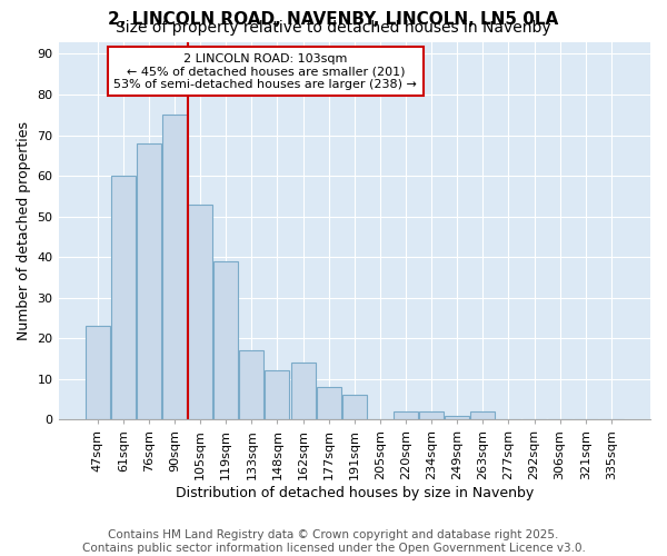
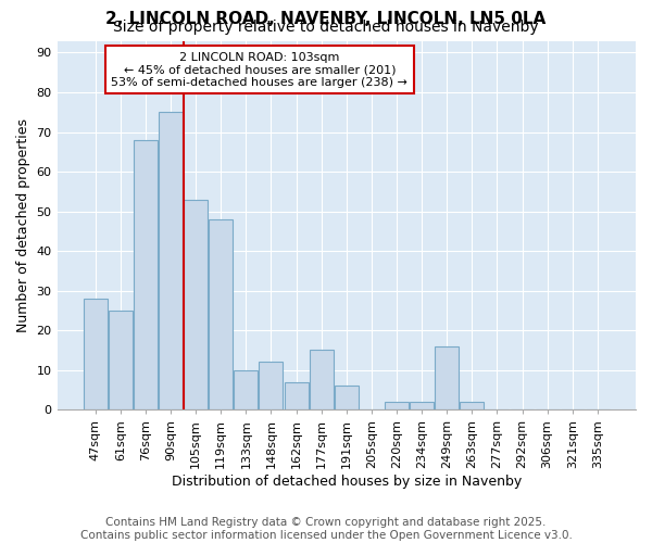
47sqm: 23 -> 28
61sqm: 60 -> 25
119sqm: 39 -> 48
133sqm: 17 -> 10
162sqm: 14 -> 7
177sqm: 8 -> 15
249sqm: 1 -> 16
